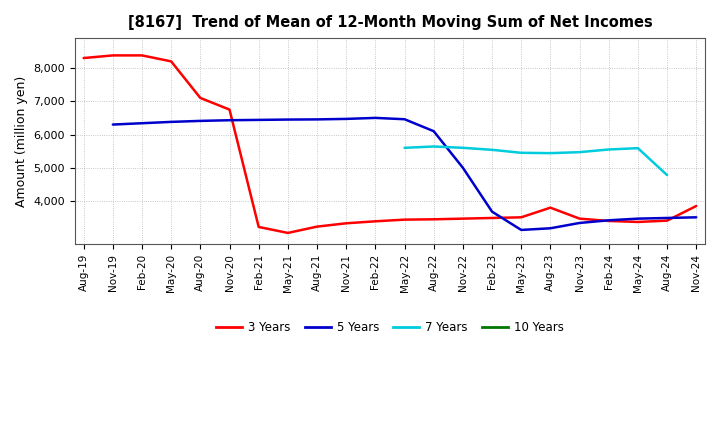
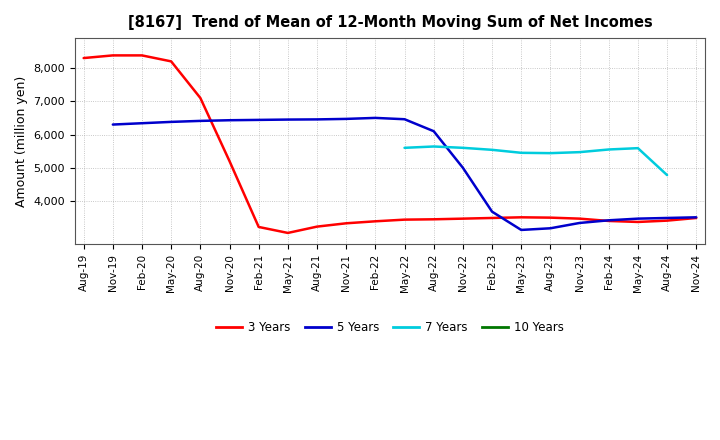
3 Years/Nov-20: 6,750 -> 5,200
3 Years/Aug-23: 3,800 -> 3,500
3 Years/Nov-24: 3,850 -> 3,490
